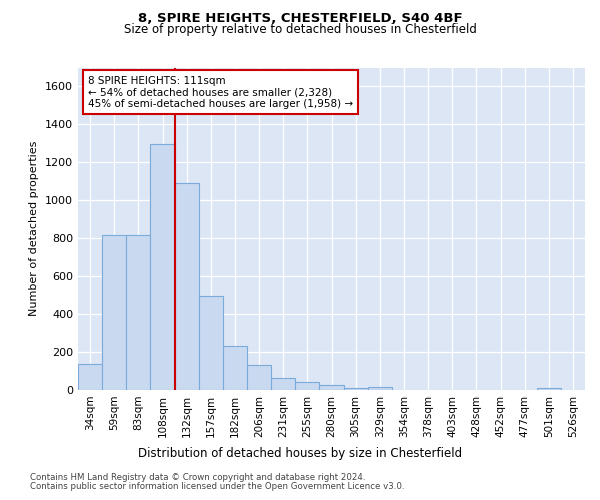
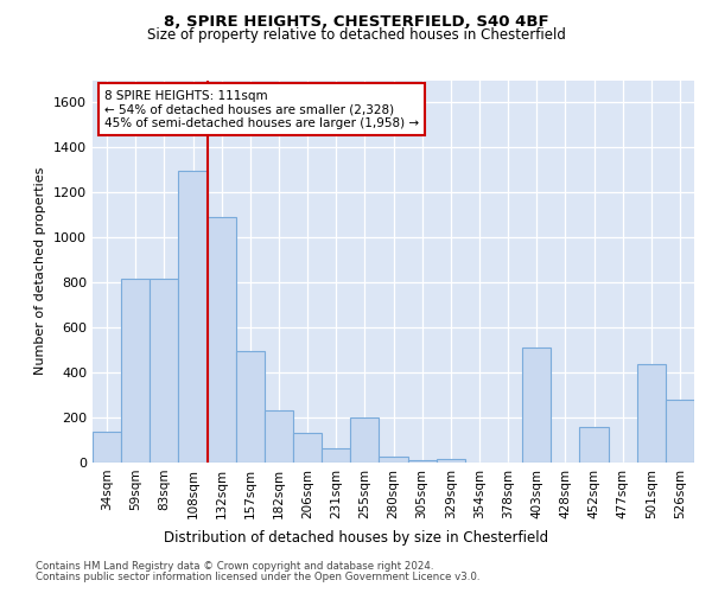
255sqm: 40 -> 200
403sqm: 0 -> 510
452sqm: 0 -> 160
501sqm: 10 -> 440
526sqm: 0 -> 280
